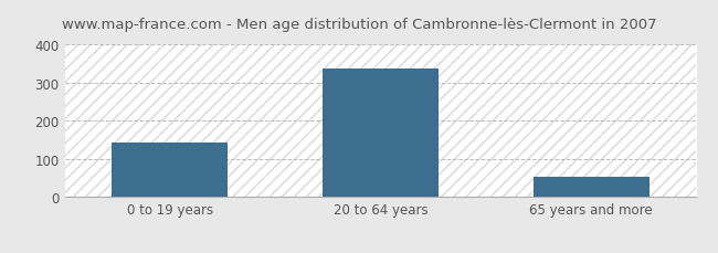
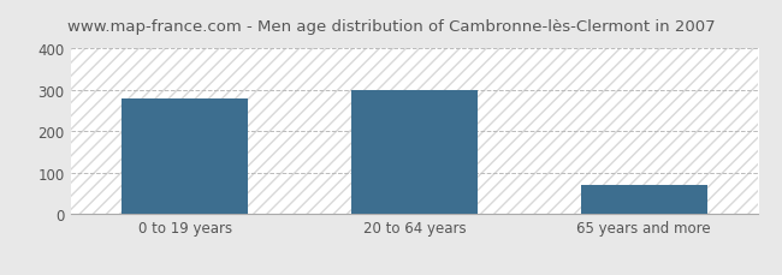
0 to 19 years: 143 -> 280
20 to 64 years: 338 -> 300
65 years and more: 54 -> 70
